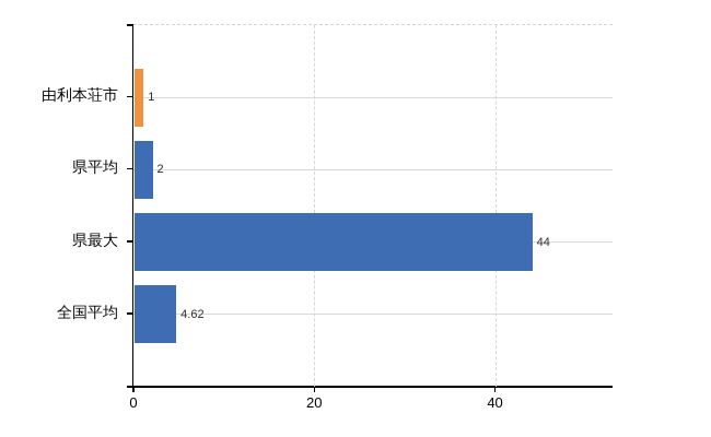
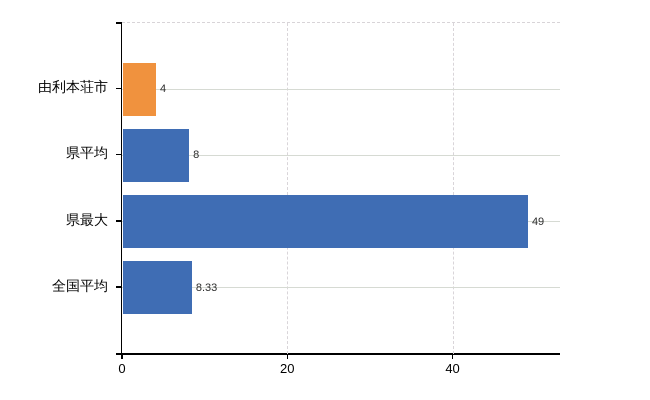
由利本荘市: 1 -> 4
県平均: 2 -> 8
県最大: 44 -> 49
全国平均: 4.62 -> 8.33
